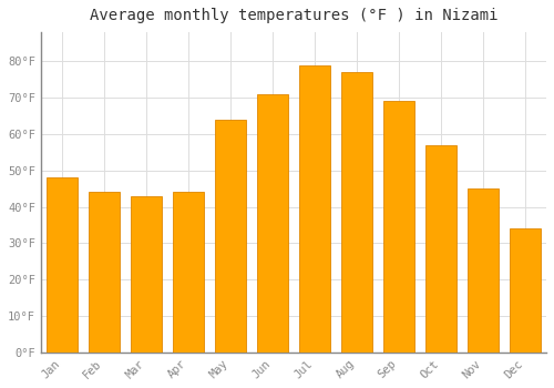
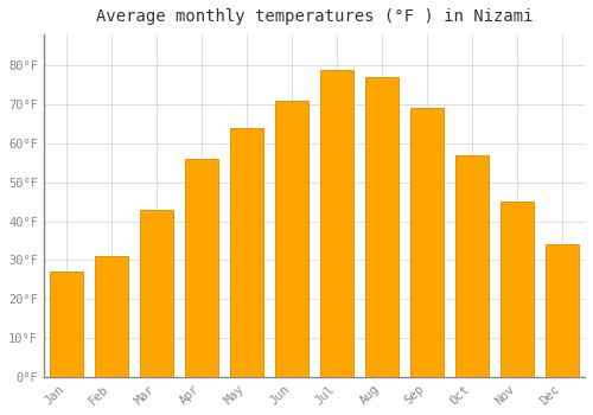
Jan: 48°F -> 27°F
Feb: 44°F -> 31°F
Apr: 44°F -> 56°F
